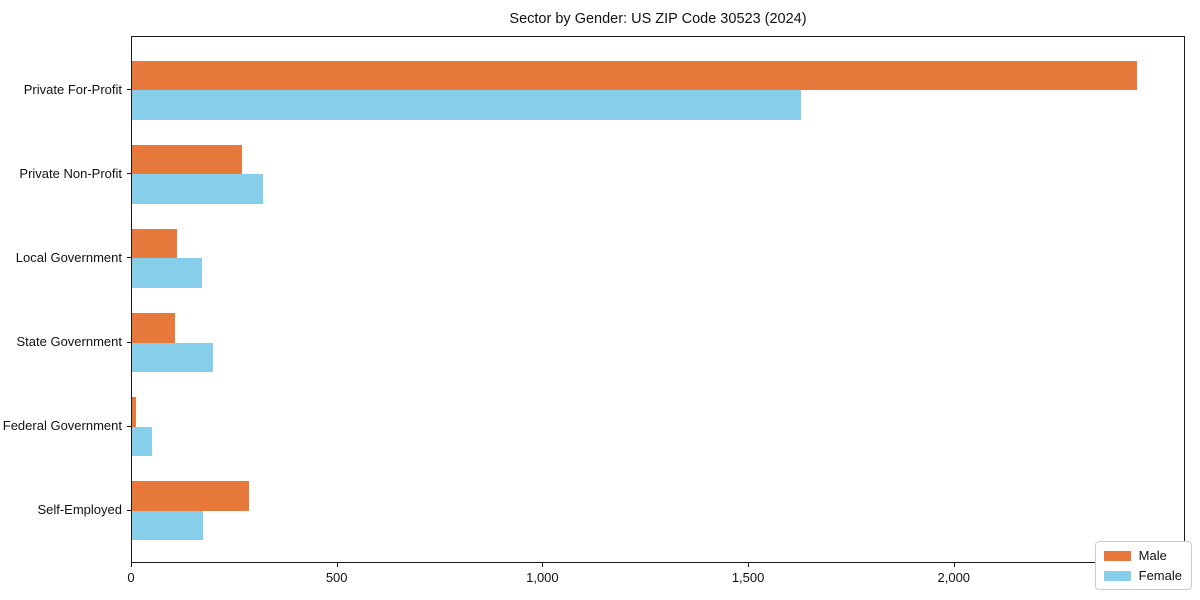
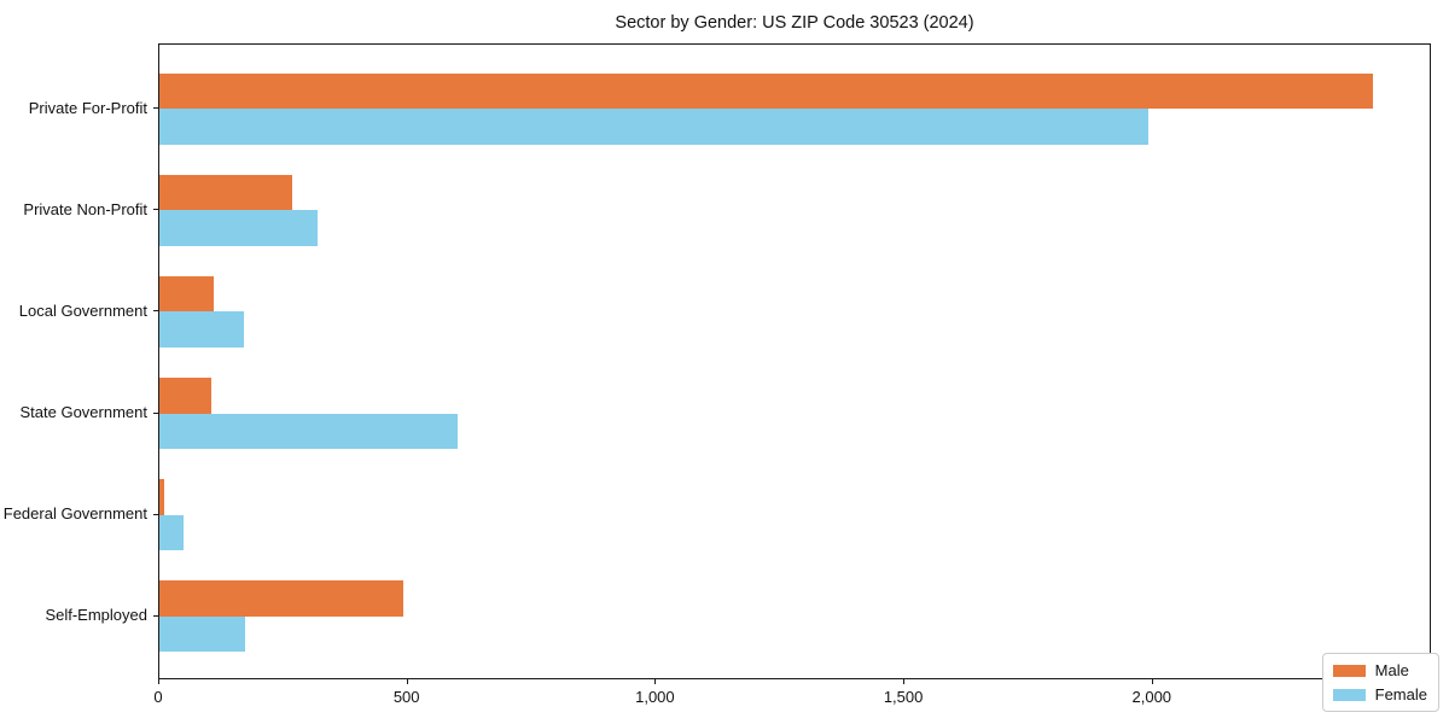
Female/Private For-Profit: 1630 -> 1990
Female/State Government: 200 -> 600
Male/Self-Employed: 280 -> 490
